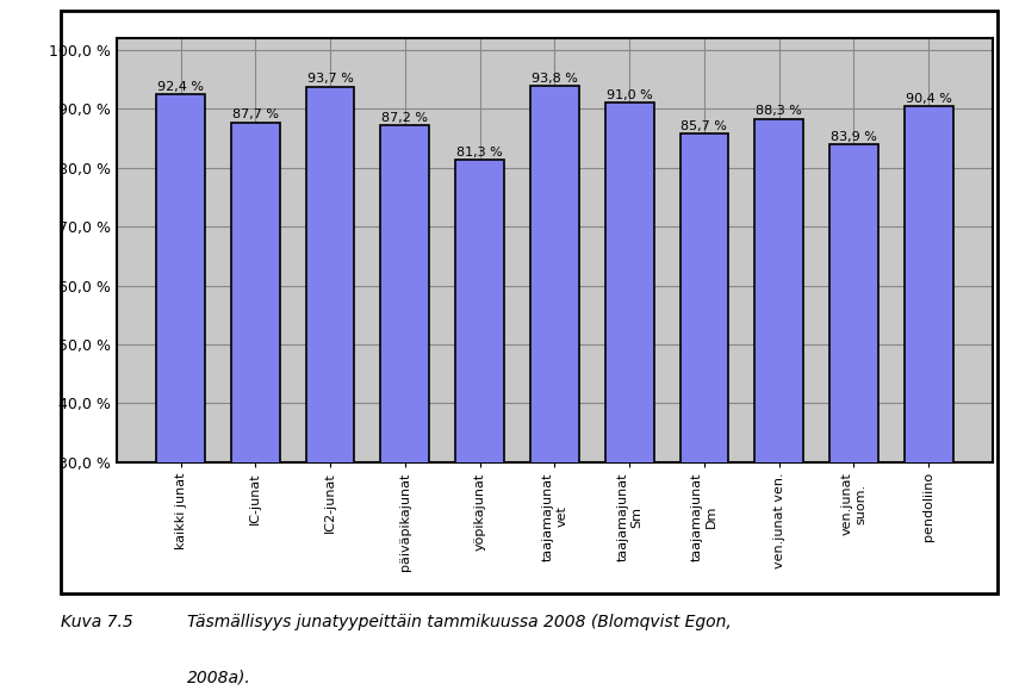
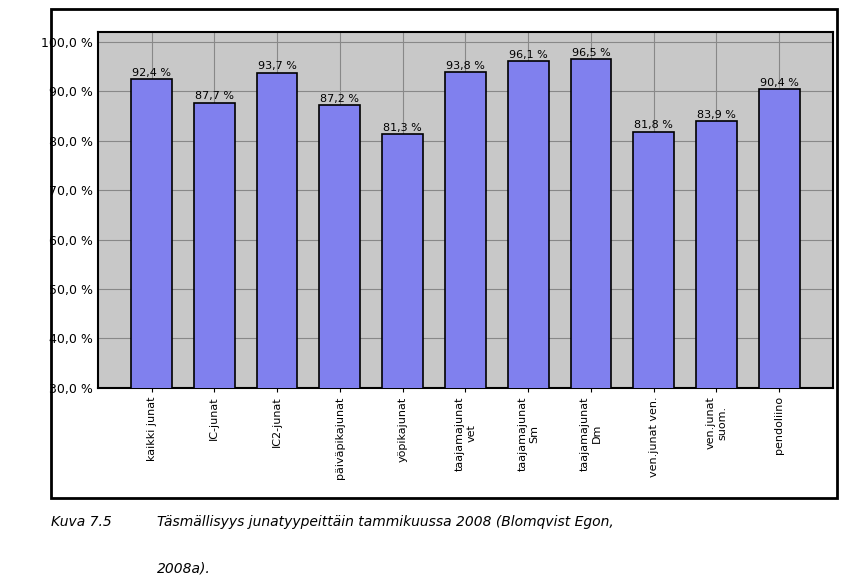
taajamajunat Sm: 91,0 -> 96,1
taajamajunat Dm: 85,7 -> 96,5
ven.junat ven.: 88,3 -> 81,8
